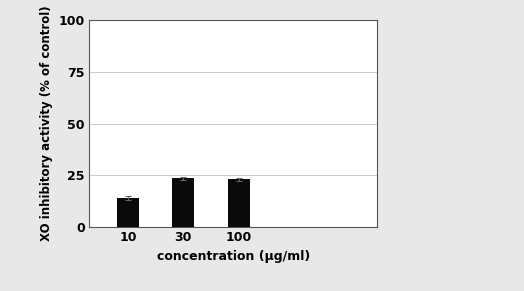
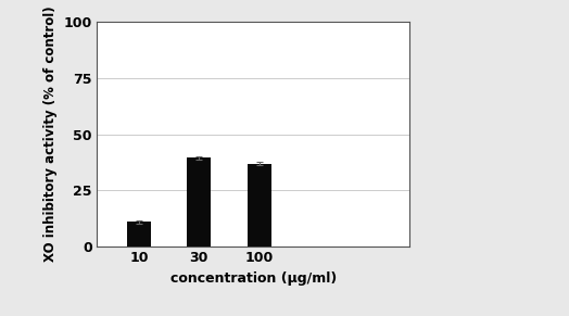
10: 14.0 -> 11.0
30: 23.5 -> 39.5
100: 23.0 -> 37.0
